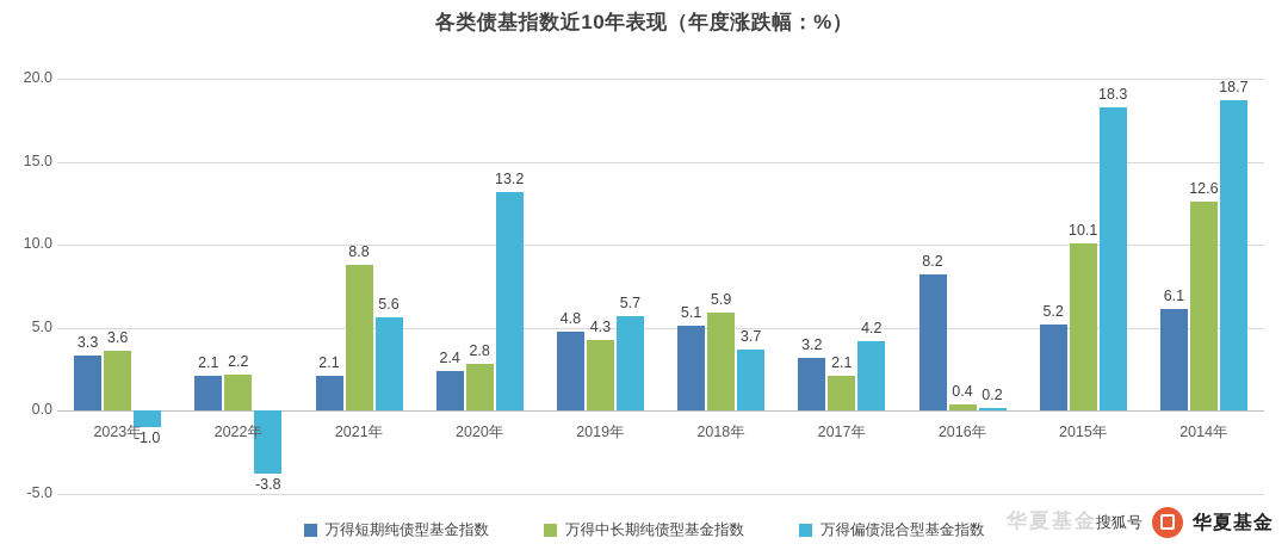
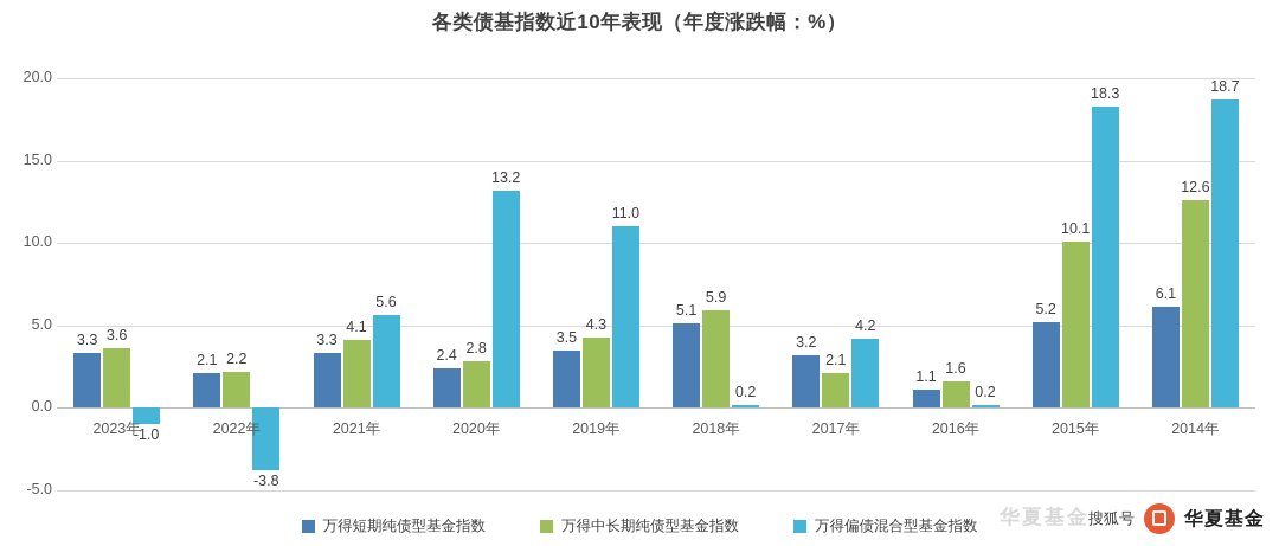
万得短期纯债型基金指数/2021年: 2.1 -> 3.3
万得中长期纯债型基金指数/2021年: 8.8 -> 4.1
万得短期纯债型基金指数/2019年: 4.8 -> 3.5
万得偏债混合型基金指数/2019年: 5.7 -> 11.0
万得偏债混合型基金指数/2018年: 3.7 -> 0.2
万得短期纯债型基金指数/2016年: 8.2 -> 1.1
万得中长期纯债型基金指数/2016年: 0.4 -> 1.6
